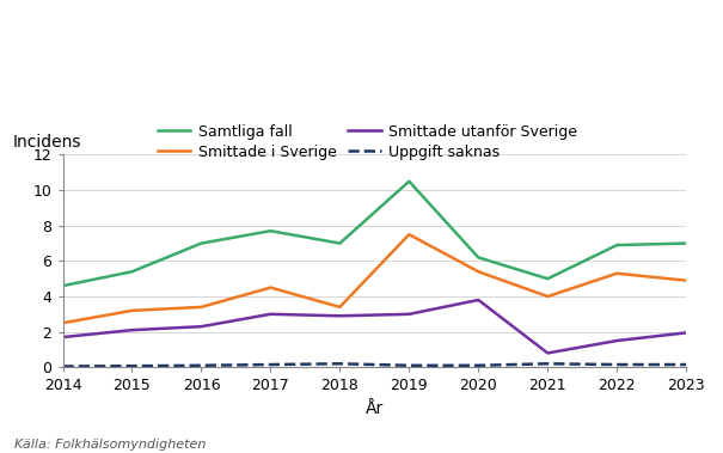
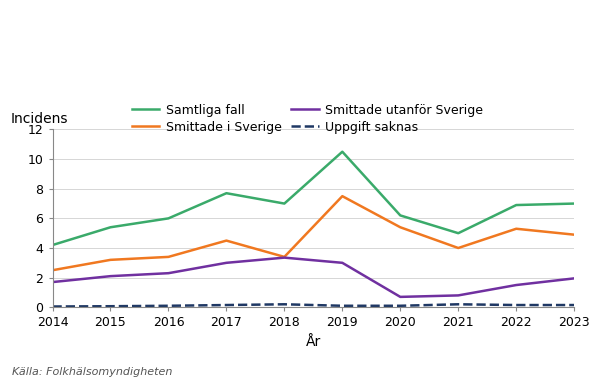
Samtliga fall/2014: 4.6 -> 4.2
Samtliga fall/2016: 7.0 -> 6.0
Smittade utanför Sverige/2018: 2.9 -> 3.4
Smittade utanför Sverige/2020: 3.8 -> 0.7
